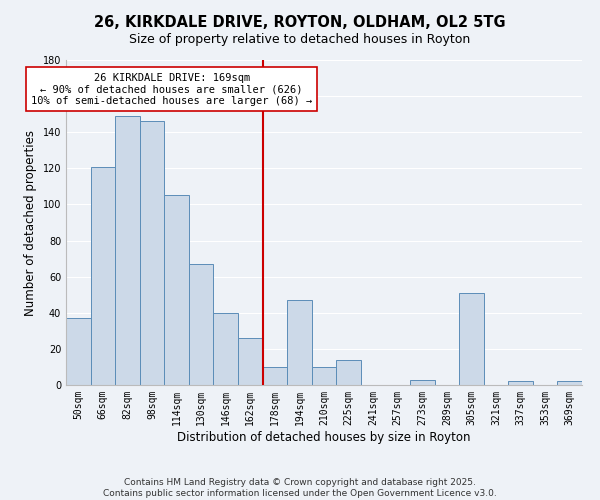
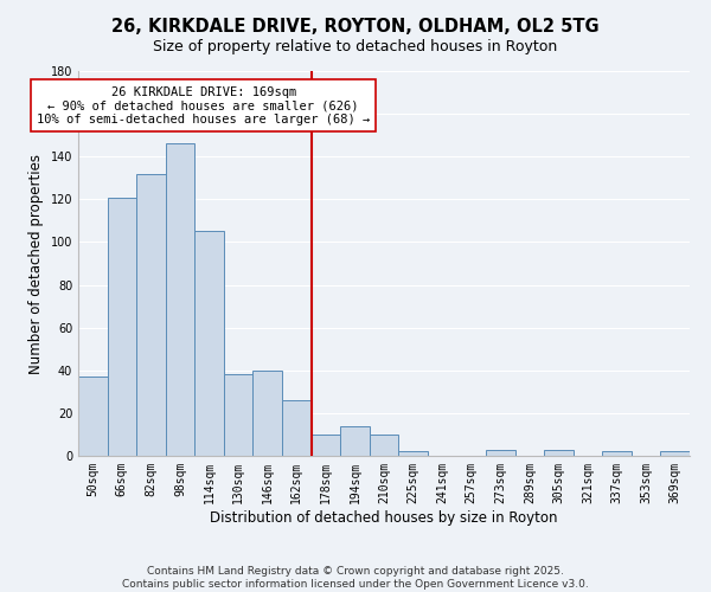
82sqm: 149 -> 132
130sqm: 67 -> 38
194sqm: 47 -> 14
225sqm: 14 -> 2
305sqm: 51 -> 3
